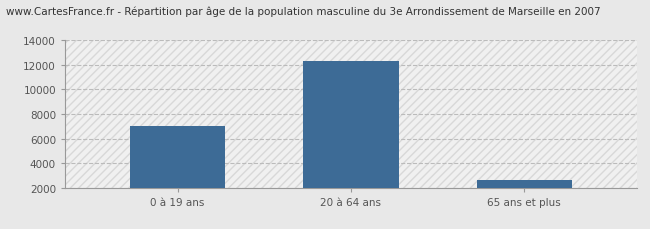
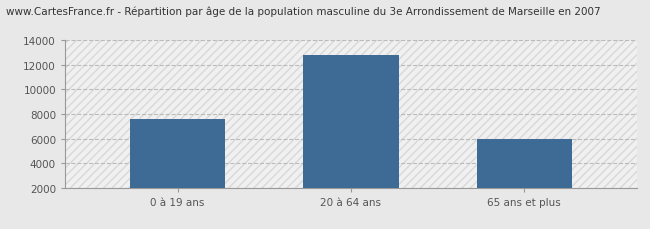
0 à 19 ans: 7000 -> 7600
20 à 64 ans: 12400 -> 12800
65 ans et plus: 2600 -> 6000
